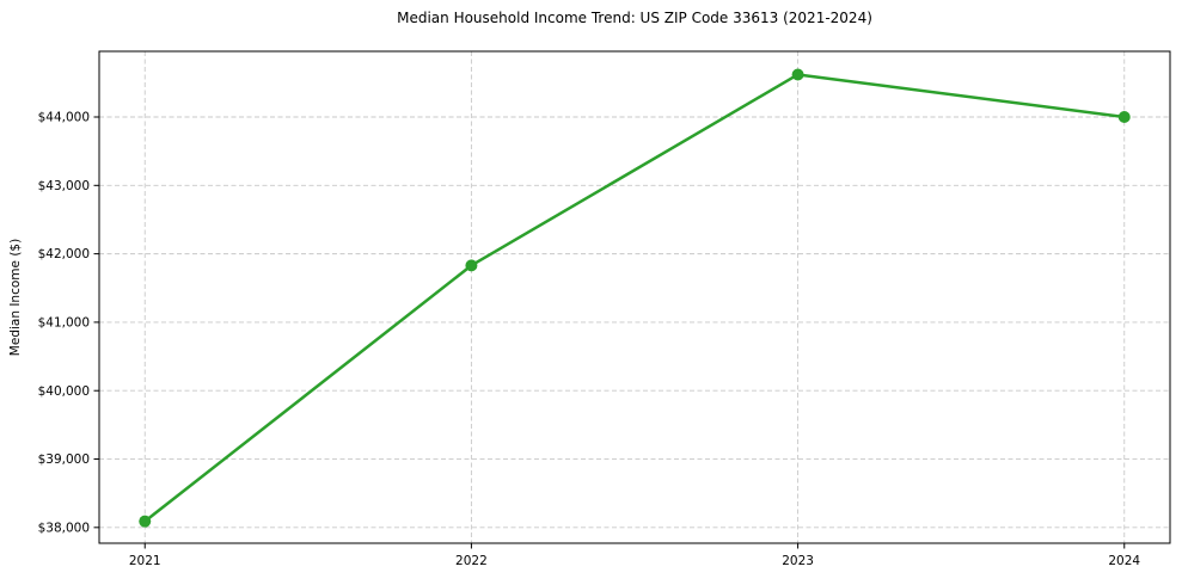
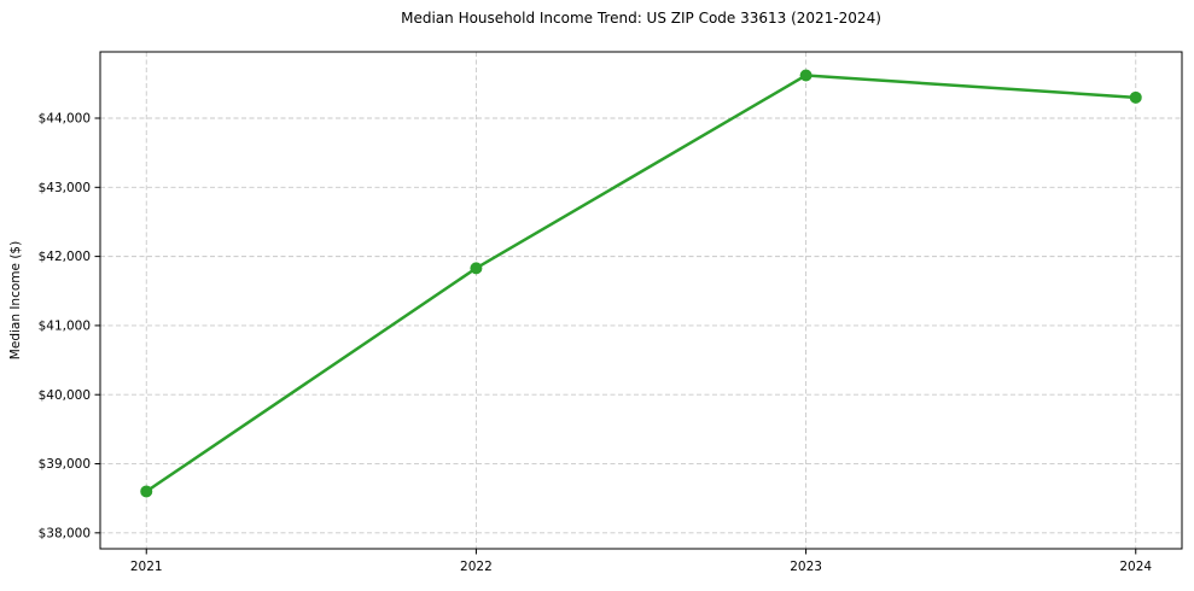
2021: $38100 -> $38600
2024: $44000 -> $44300
